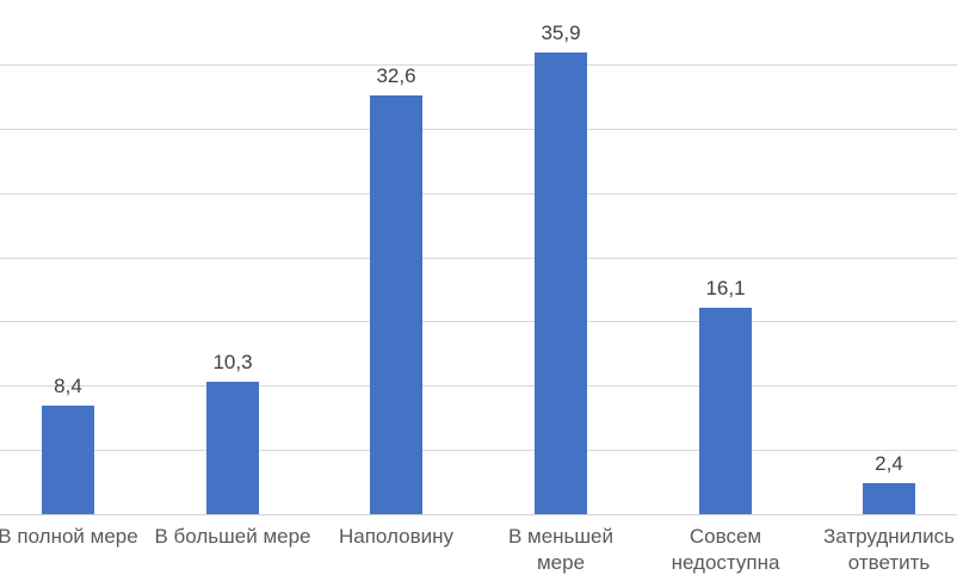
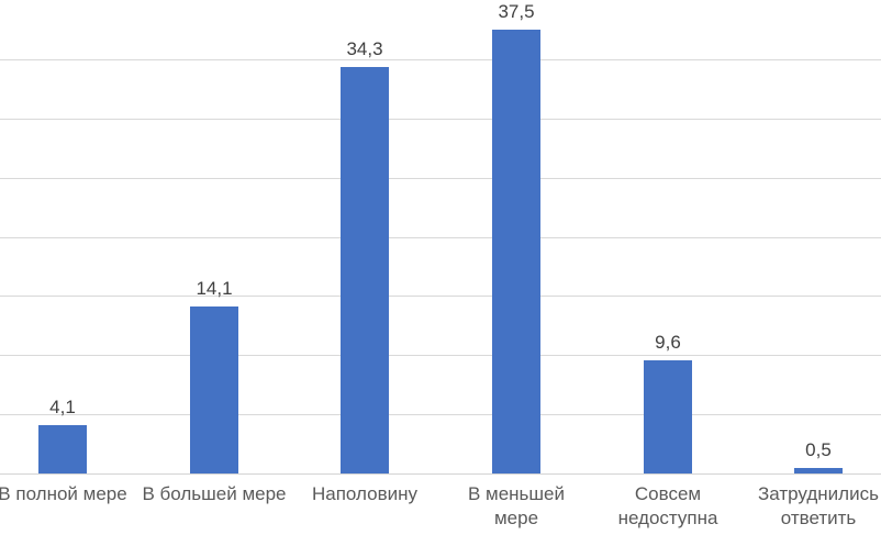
В полной мере: 8,4 -> 4,1
В большей мере: 10,3 -> 14,1
Наполовину: 32,6 -> 34,3
В меньшей мере: 35,9 -> 37,5
Совсем недоступна: 16,1 -> 9,6
Затруднились ответить: 2,4 -> 0,5
